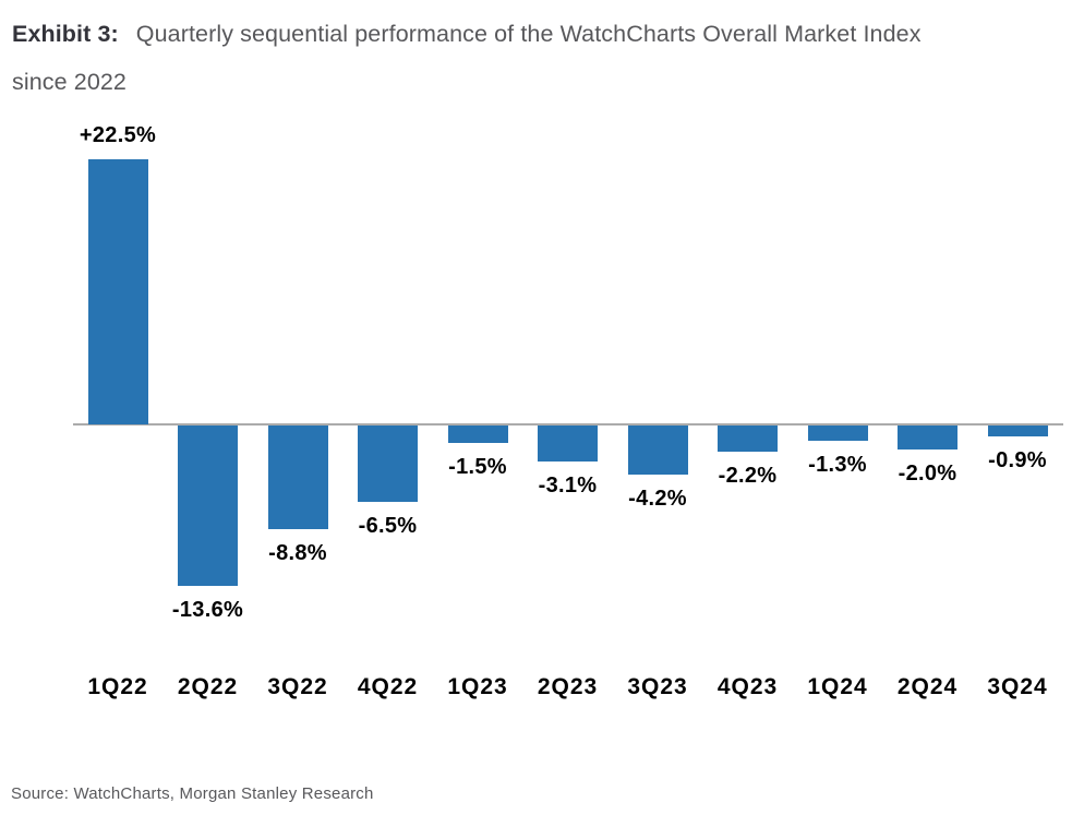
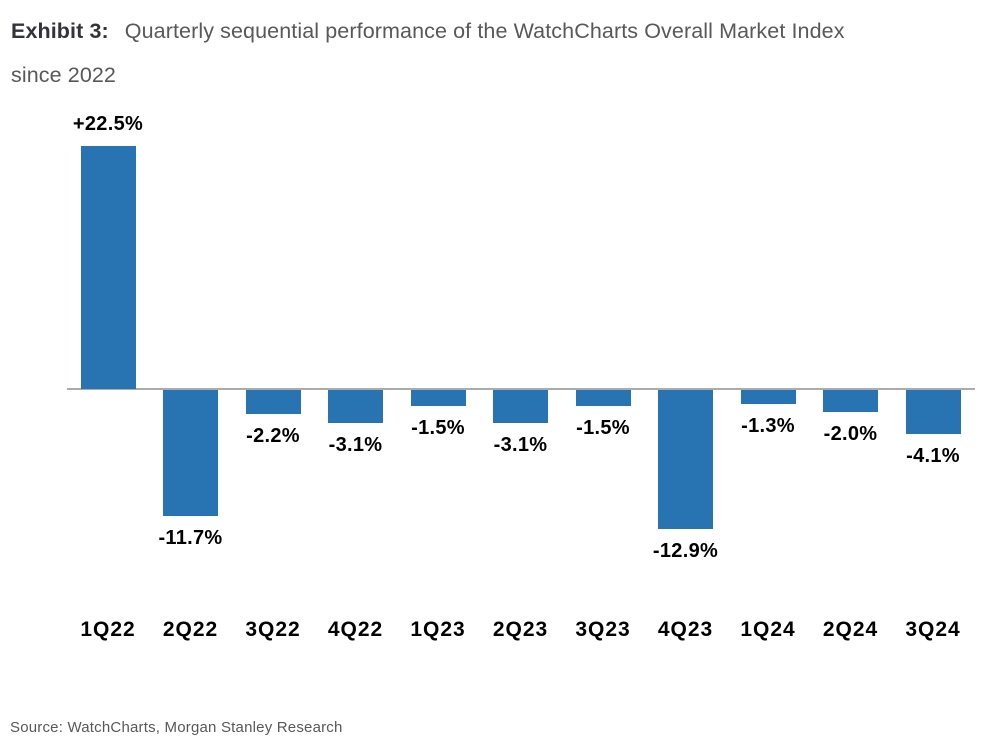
2Q22: -13.6% -> -11.7%
3Q22: -8.8% -> -2.2%
4Q22: -6.5% -> -3.1%
3Q23: -4.2% -> -1.5%
4Q23: -2.2% -> -12.9%
3Q24: -0.9% -> -4.1%
